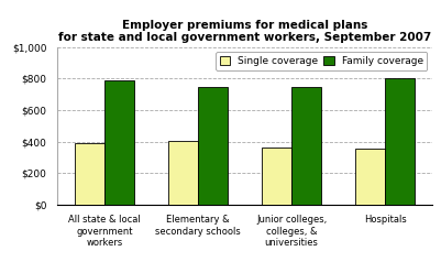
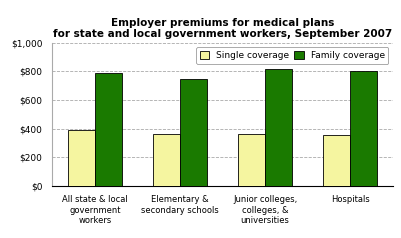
Single coverage/Elementary & secondary schools: $400 -> $360
Family coverage/Junior colleges, colleges, & universities: $750 -> $820
